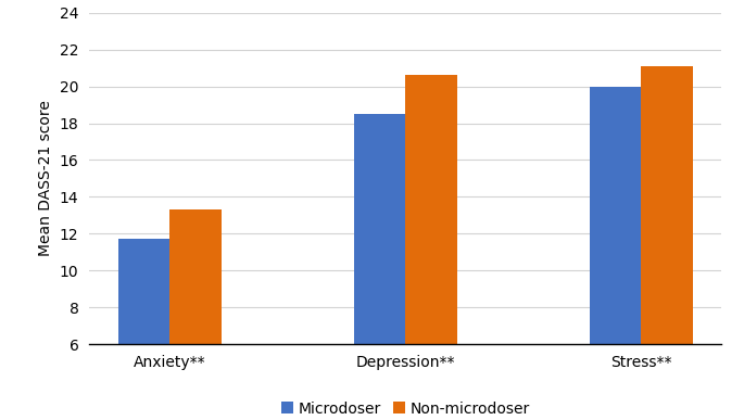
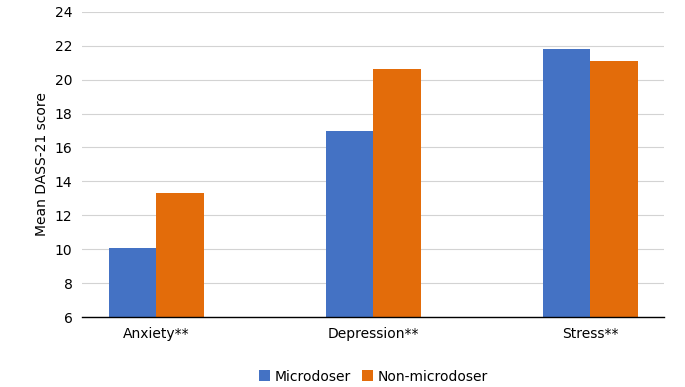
Microdoser/Anxiety**: 11.8 -> 10.1
Microdoser/Depression**: 18.5 -> 17.0
Microdoser/Stress**: 20.0 -> 21.8
